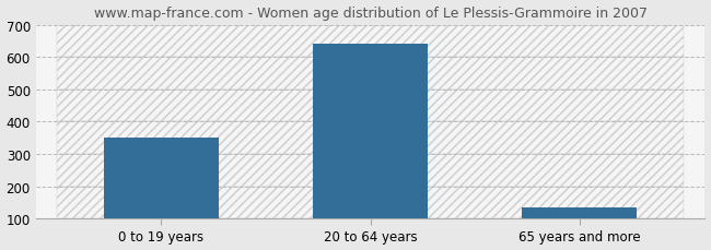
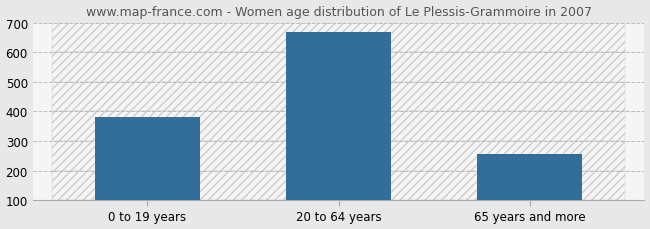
0 to 19 years: 352 -> 380
20 to 64 years: 642 -> 670
65 years and more: 133 -> 255
